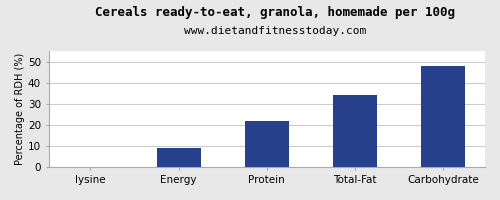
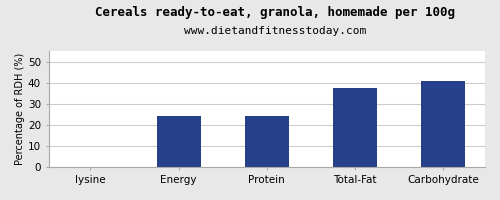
Energy: 9.0 -> 24.5
Protein: 22.0 -> 24.5
Total-Fat: 34.0 -> 37.5
Carbohydrate: 48.0 -> 41.0
